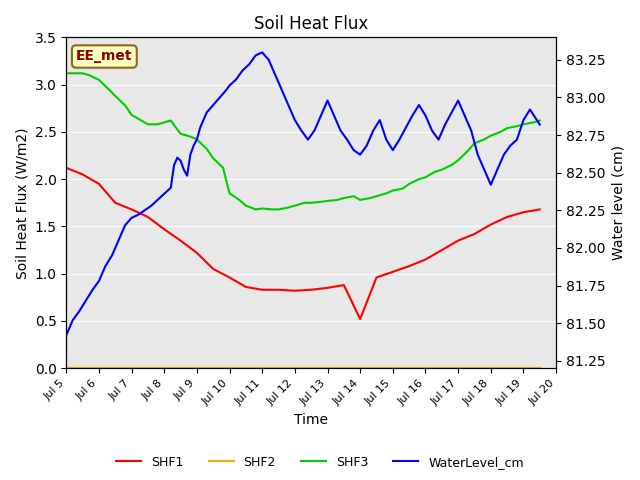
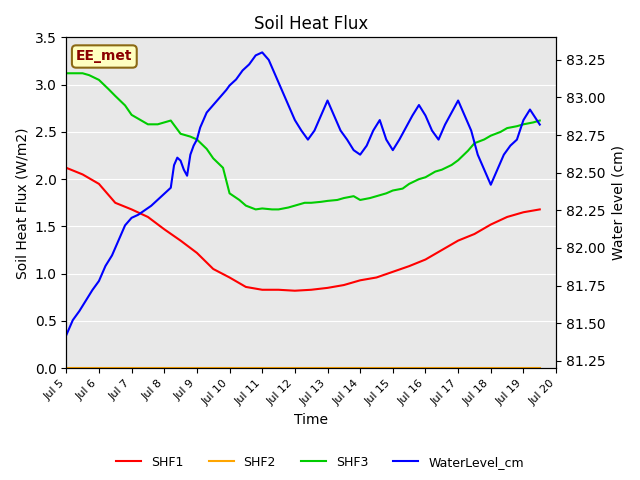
SHF1/Jul 14: 0.52 -> 0.93
